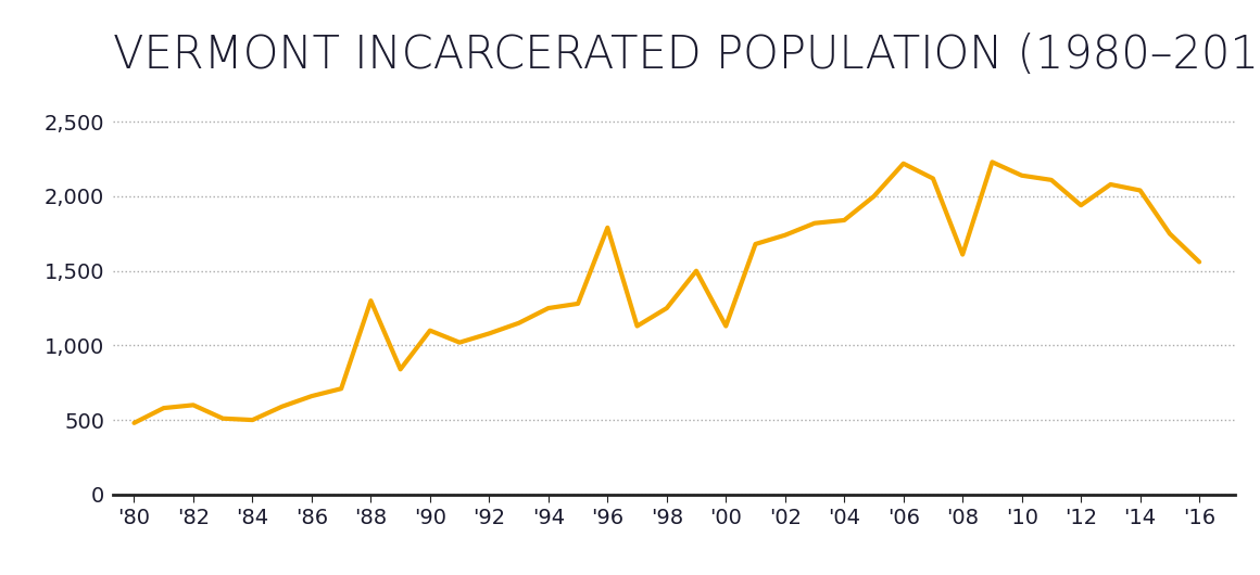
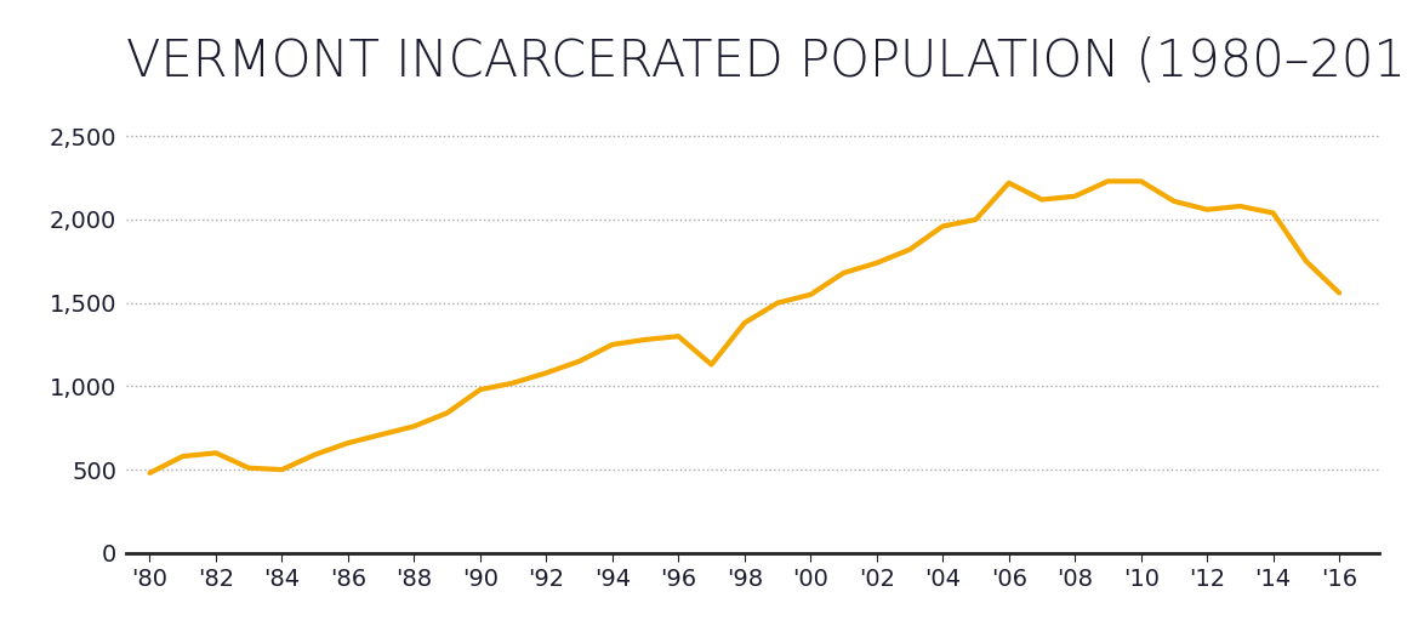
'88: 1,300 -> 760
'90: 1,100 -> 980
'96: 1,790 -> 1,300
'98: 1,250 -> 1,380
'00: 1,130 -> 1,550
'04: 1,840 -> 1,960
'08: 1,610 -> 2,140
'10: 2,140 -> 2,230
'12: 1,940 -> 2,060
